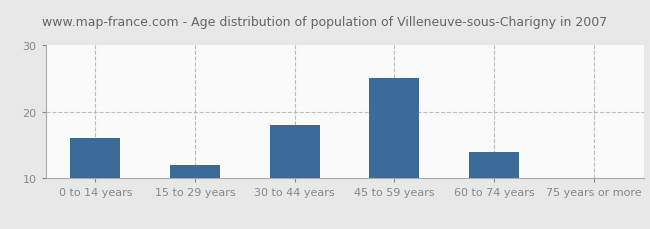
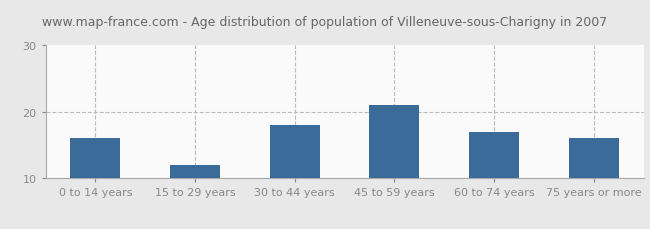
45 to 59 years: 25 -> 21
60 to 74 years: 14 -> 17
75 years or more: 10 -> 16
